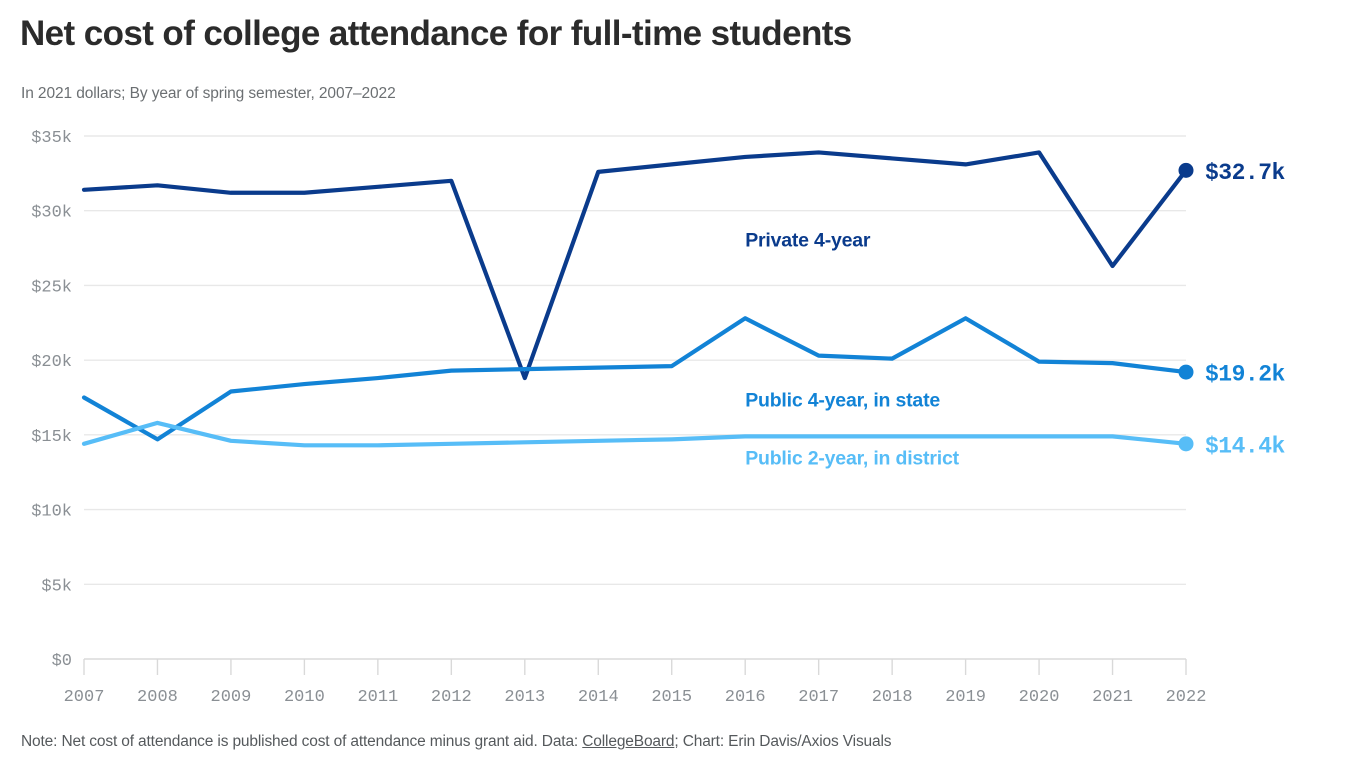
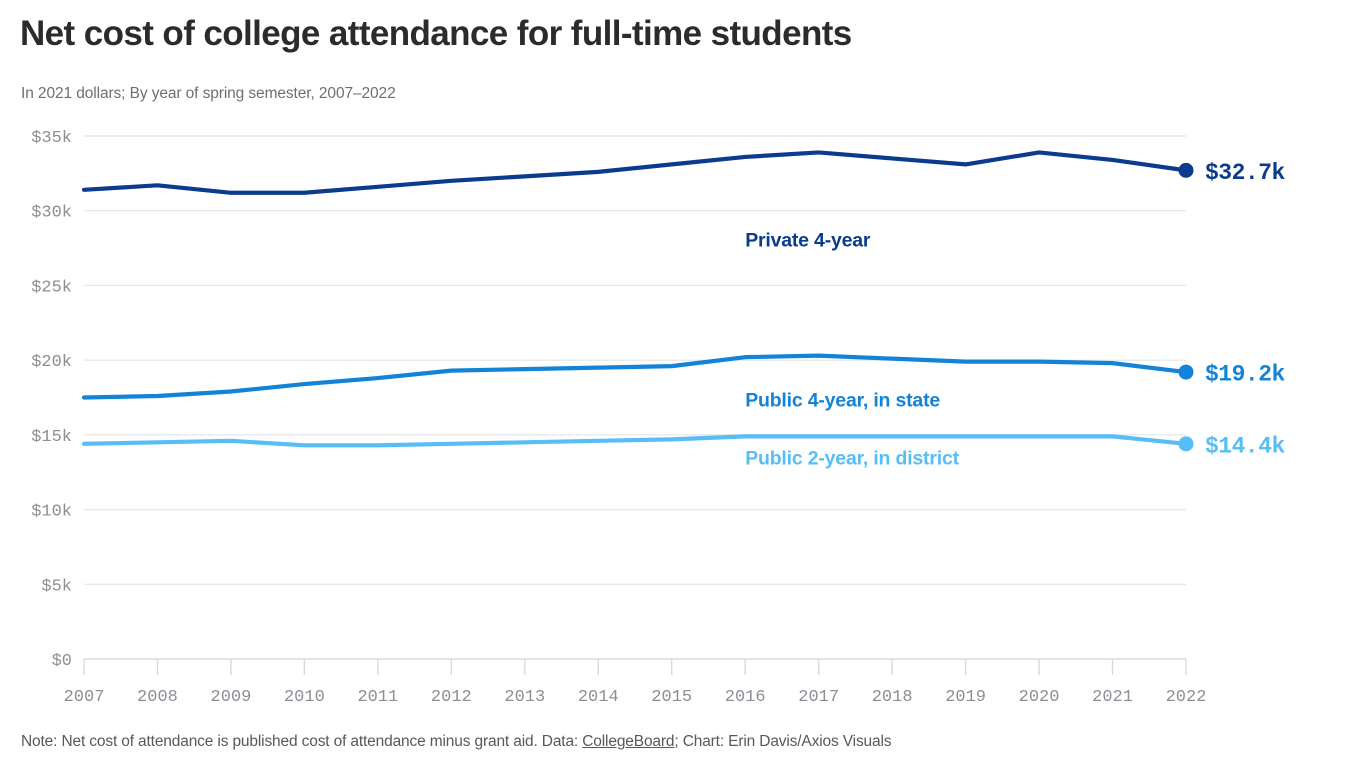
Public 4-year, in state/2008: $14.7k -> $17.6k
Public 2-year, in district/2008: $15.8k -> $14.5k
Private 4-year/2013: $18.8k -> $32.3k
Public 4-year, in state/2016: $22.8k -> $20.2k
Public 4-year, in state/2019: $22.8k -> $19.9k
Private 4-year/2021: $26.3k -> $33.4k
